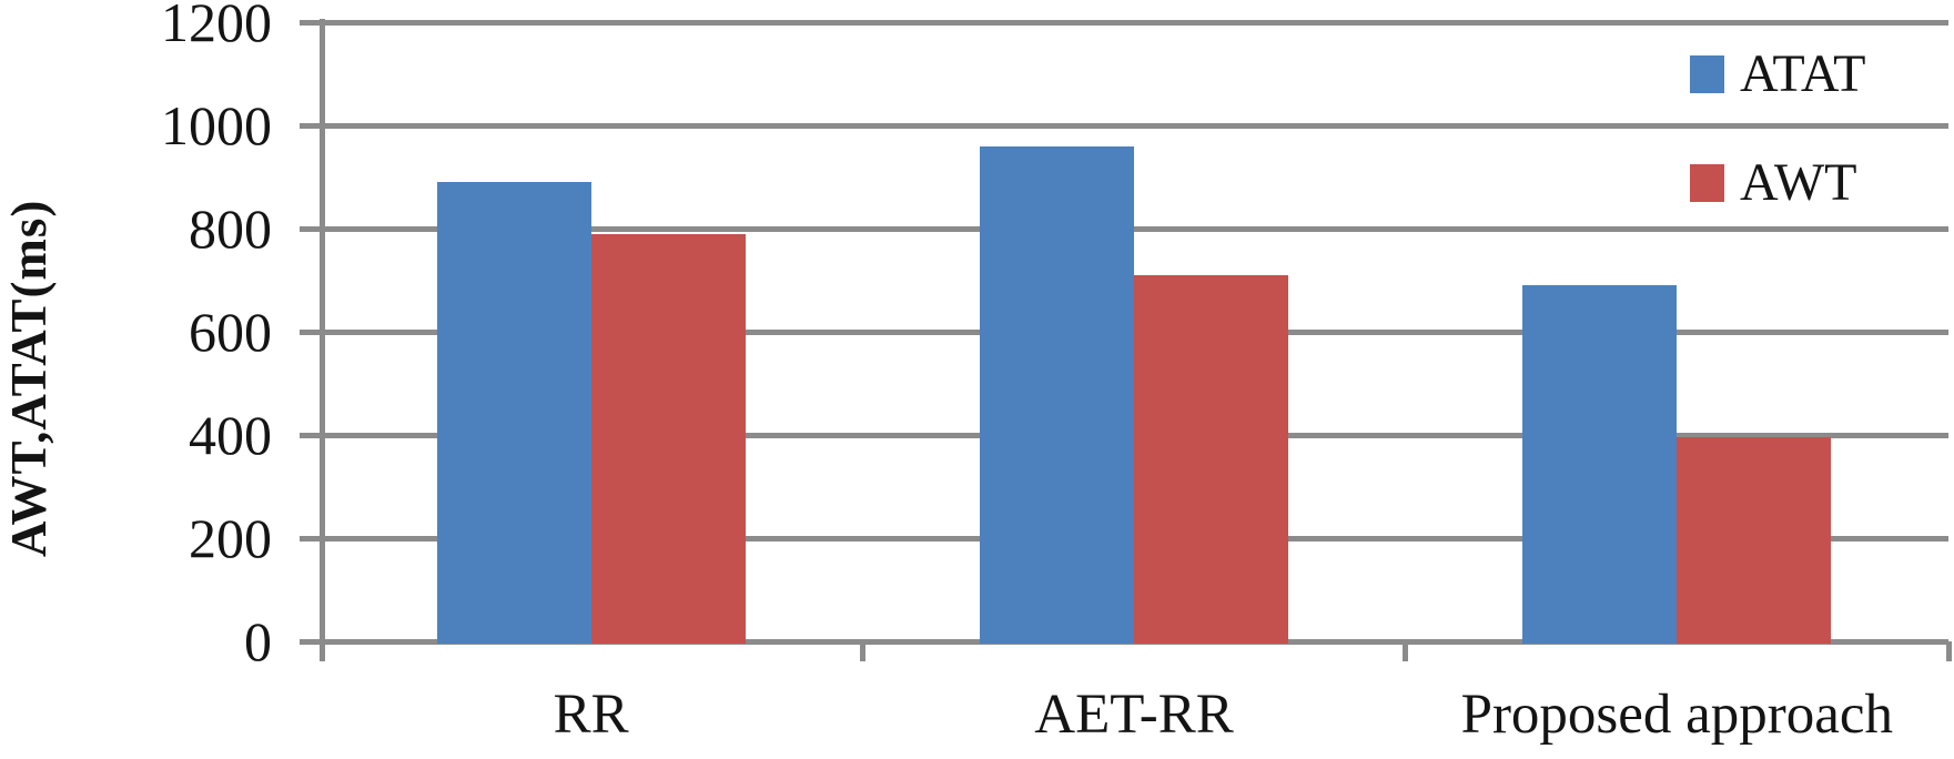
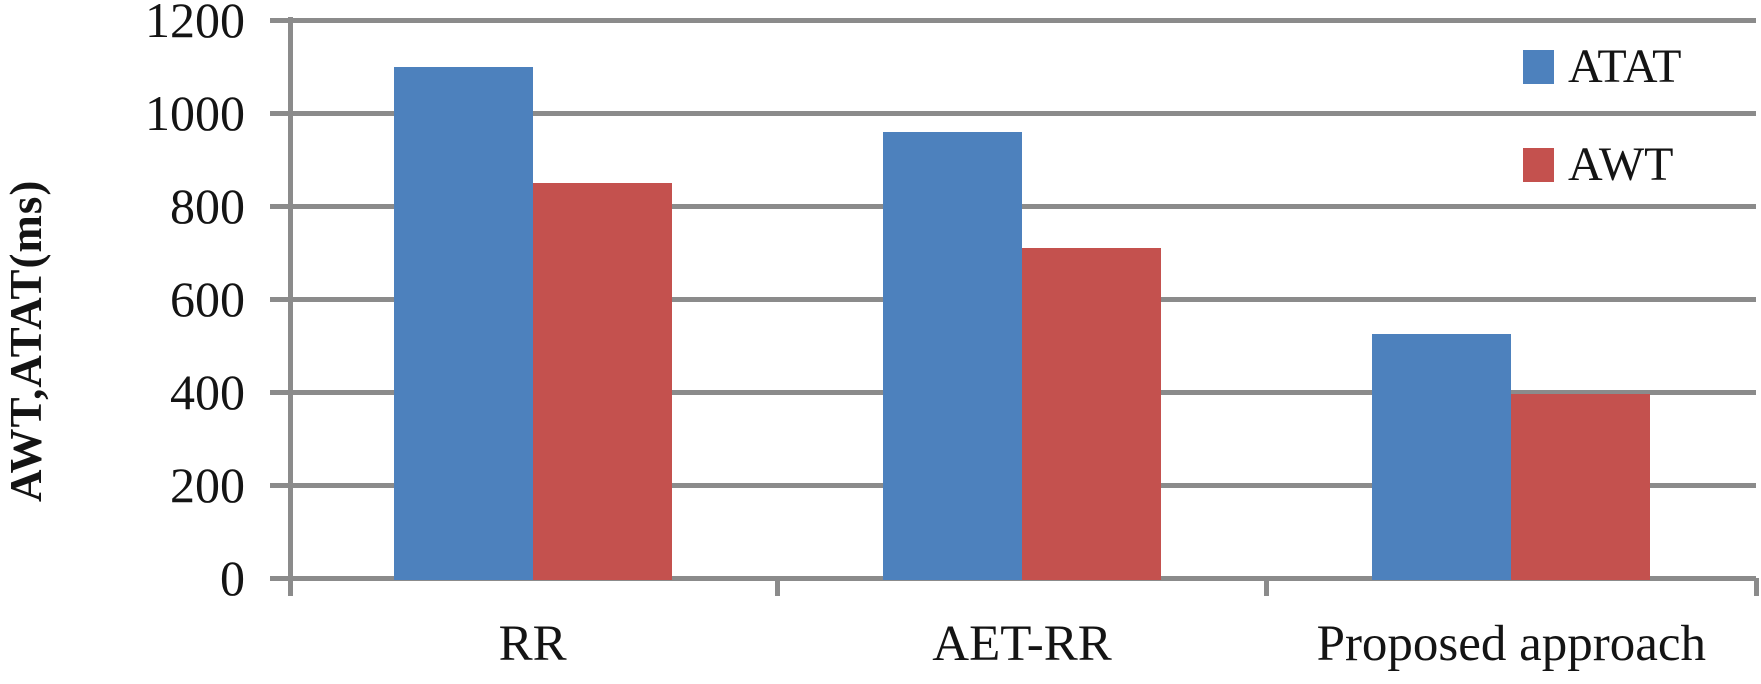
ATAT/RR: 890 -> 1100
AWT/RR: 790 -> 850
ATAT/Proposed approach: 690 -> 520
